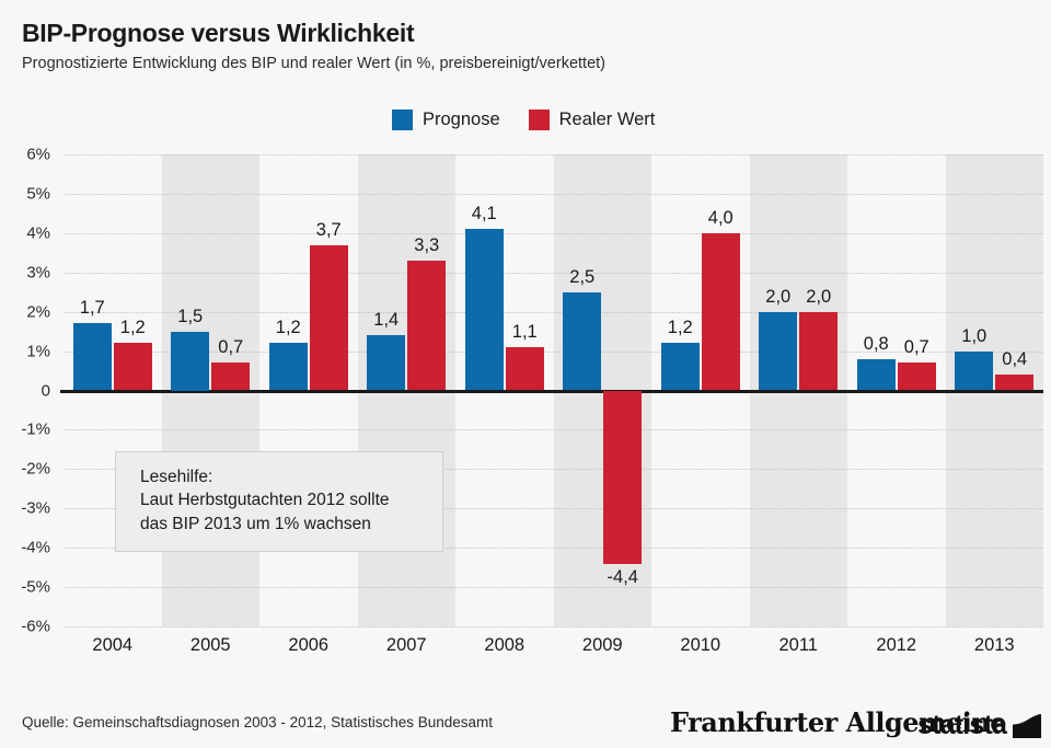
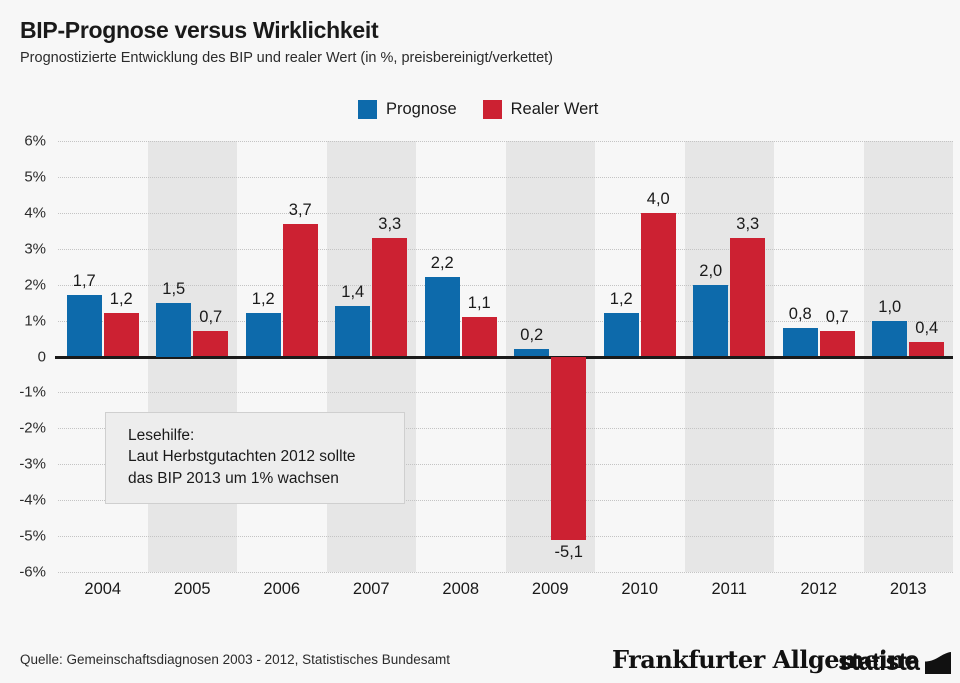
Prognose/2008: 4,1 -> 2,2
Prognose/2009: 2,5 -> 0,2
Realer Wert/2009: -4,4 -> -5,1
Realer Wert/2011: 2,0 -> 3,3
